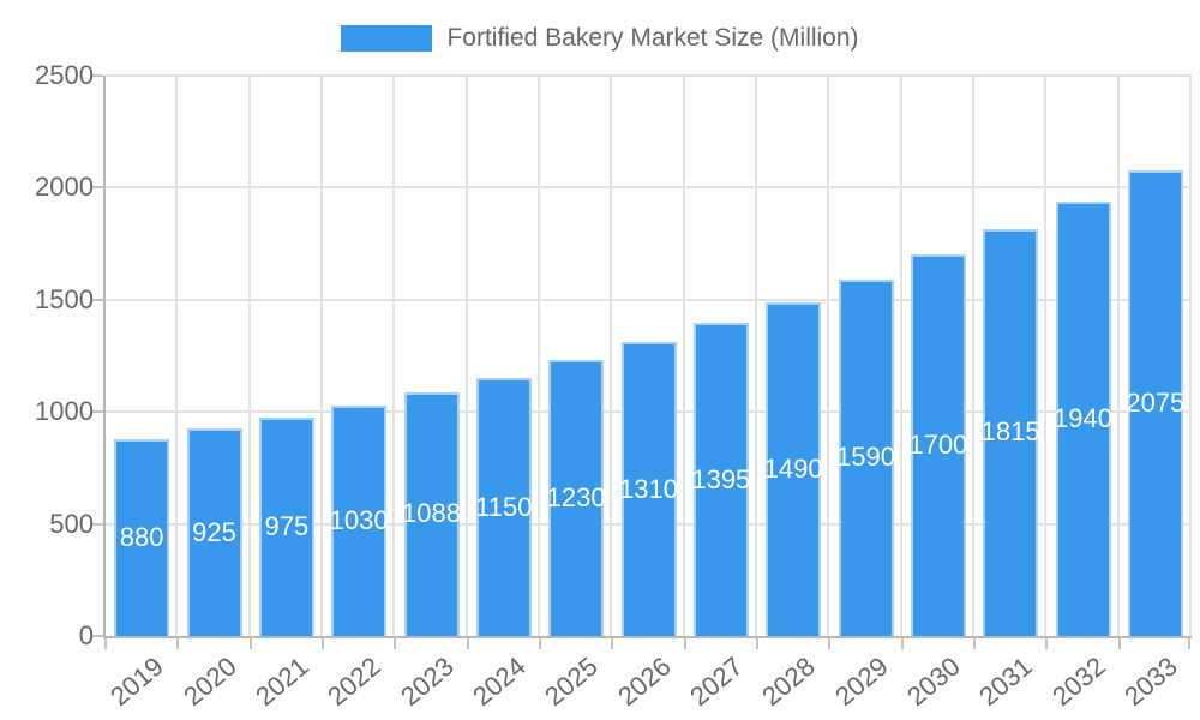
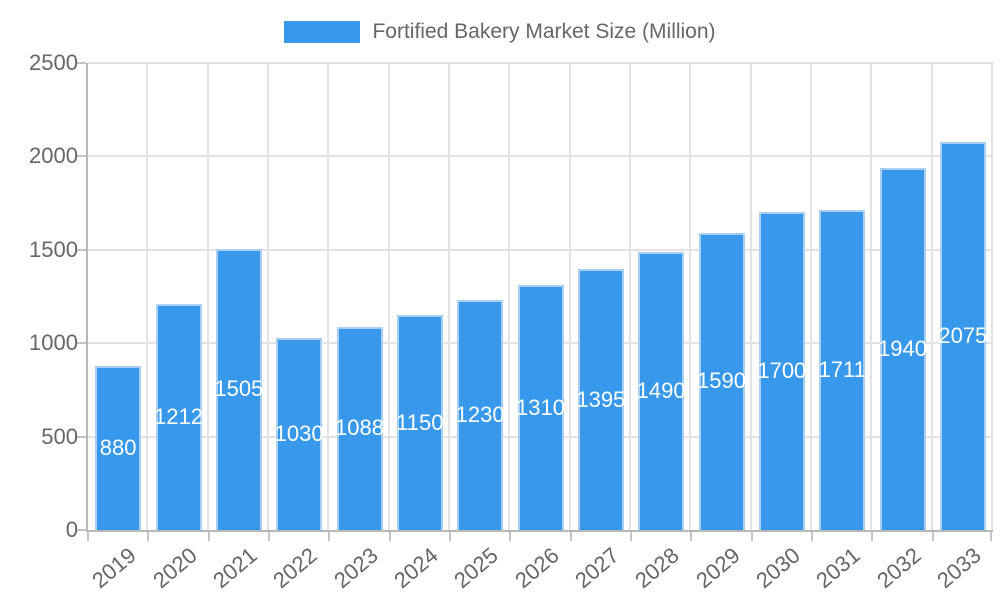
2020: 925 -> 1212
2021: 975 -> 1505
2031: 1815 -> 1711
